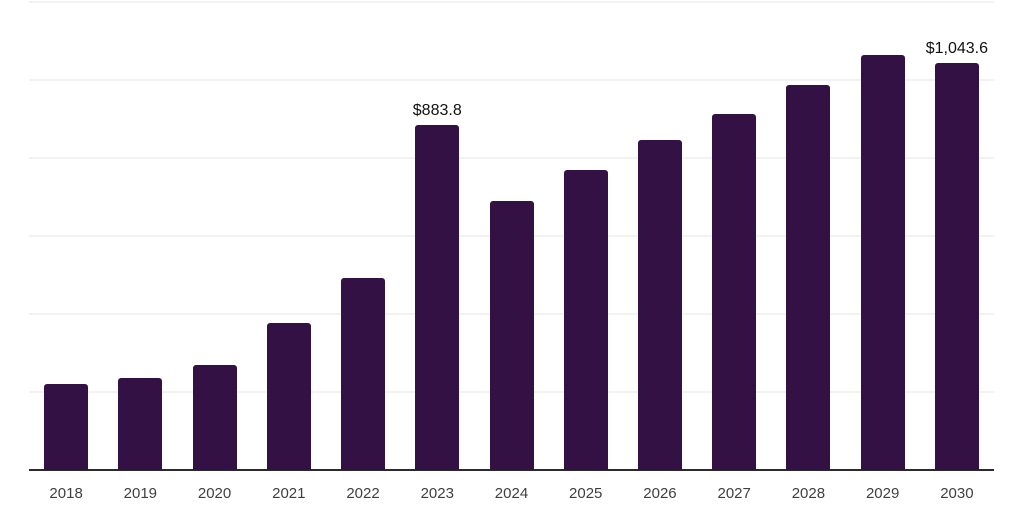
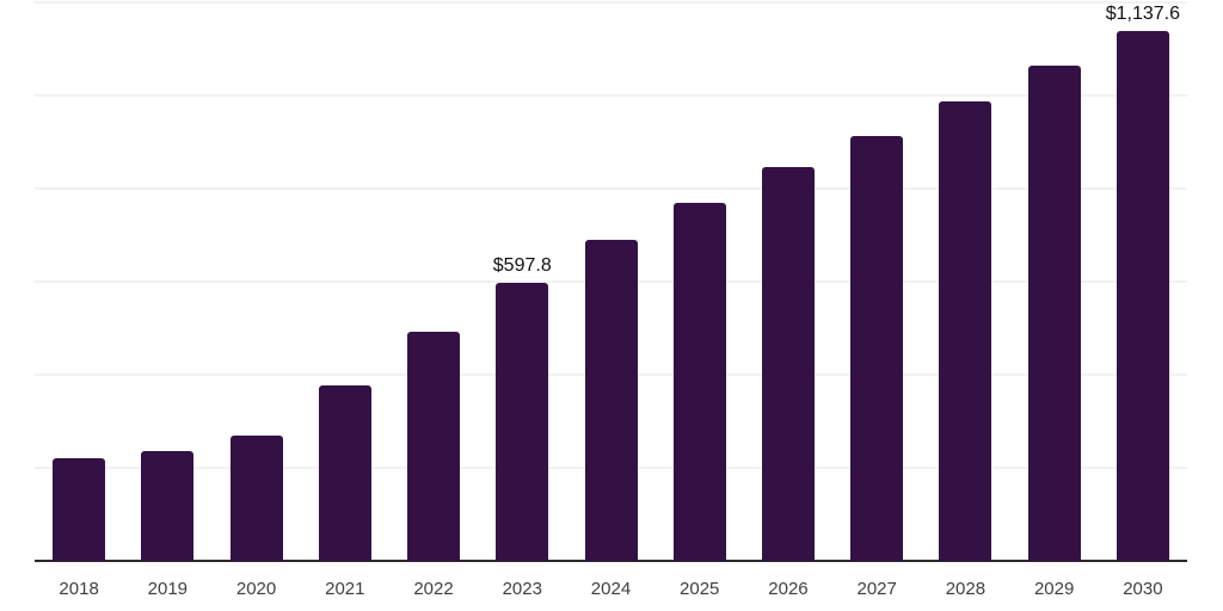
2023: $883.8 -> $597.8
2030: $1,043.6 -> $1,137.6
